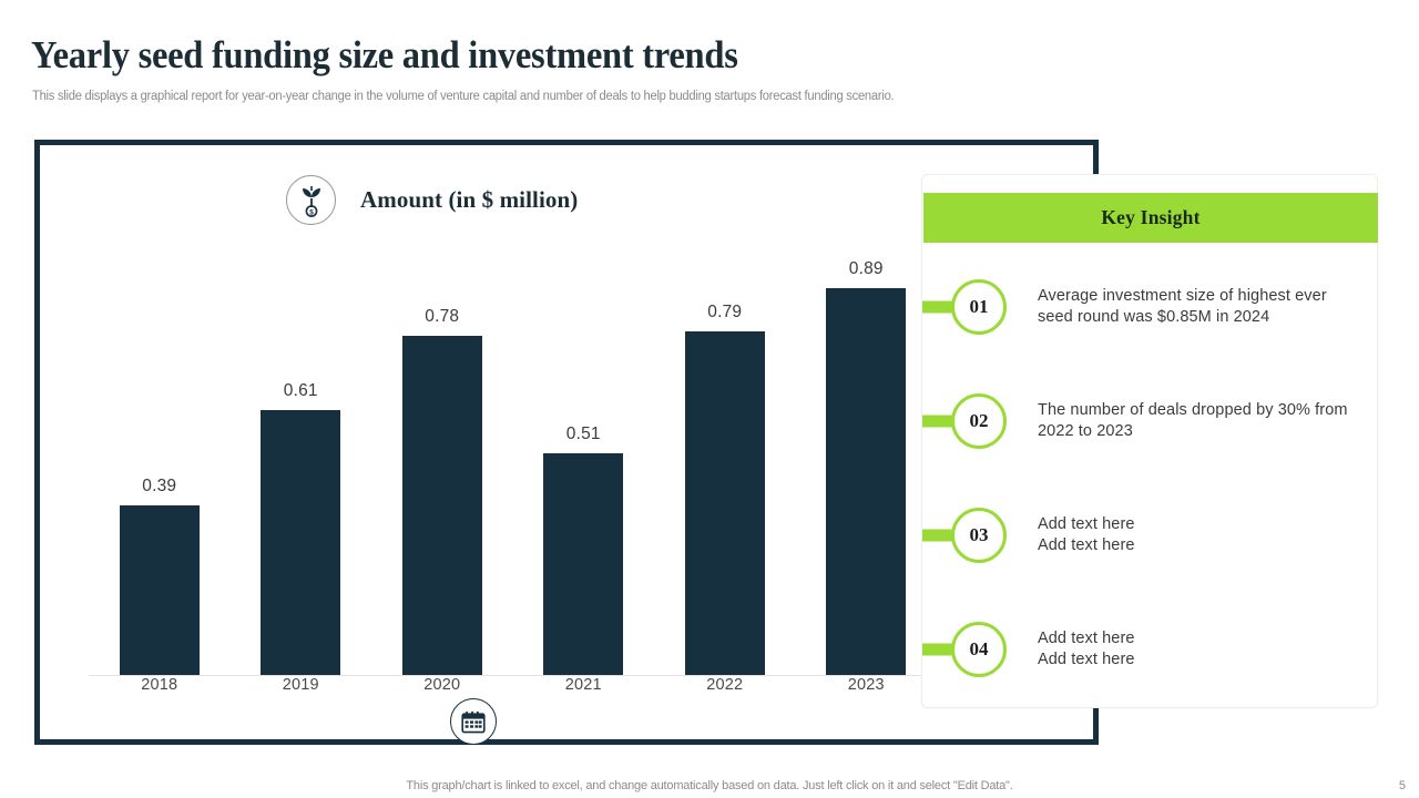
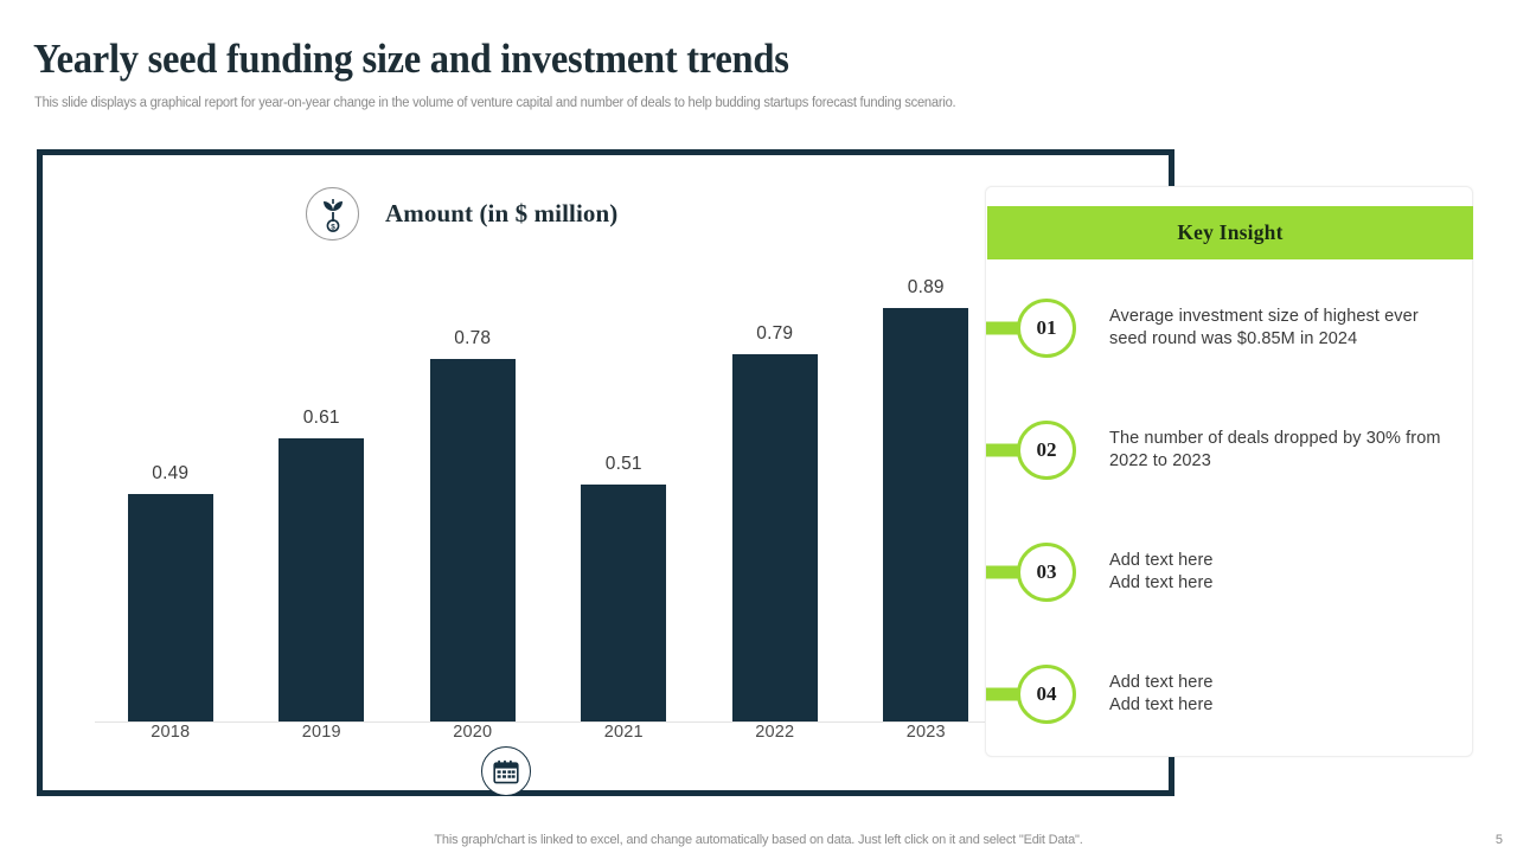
2018: 0.39 -> 0.49
